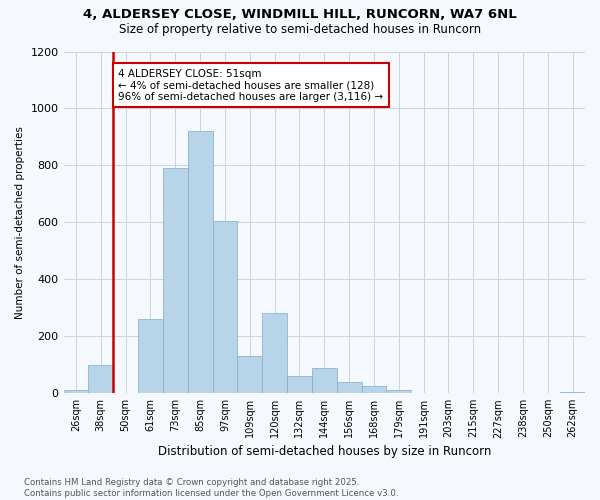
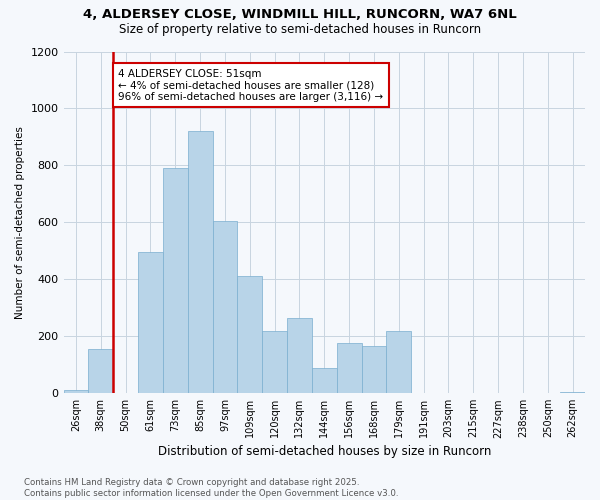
38sqm: 100 -> 155
61sqm: 260 -> 495
109sqm: 130 -> 410
120sqm: 280 -> 220
132sqm: 60 -> 265
156sqm: 40 -> 175
168sqm: 25 -> 165
179sqm: 10 -> 220
